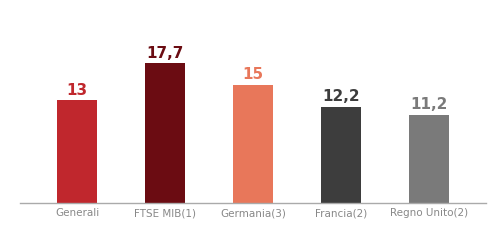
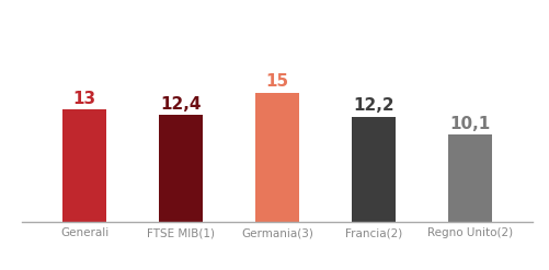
FTSE MIB(1): 17,7 -> 12,4
Regno Unito(2): 11,2 -> 10,1
